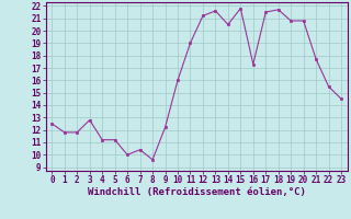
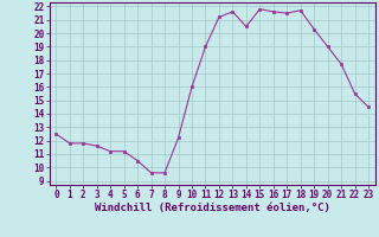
3: 12.8 -> 11.6
6: 10.0 -> 10.5
7: 10.4 -> 9.6
16: 17.3 -> 21.6
19: 20.8 -> 20.3
20: 20.8 -> 19.0
